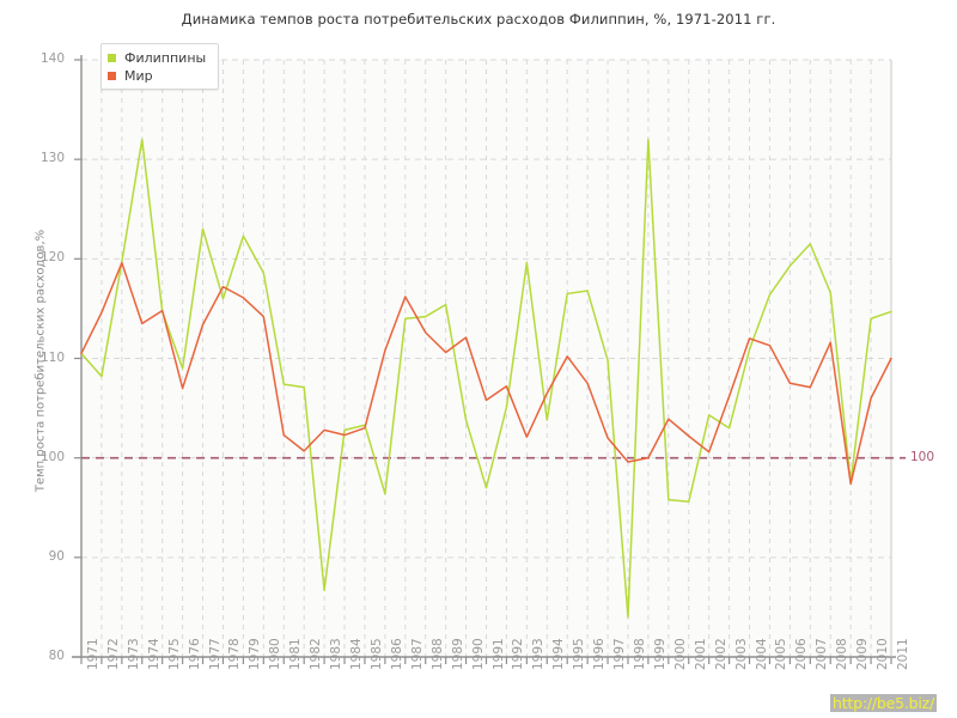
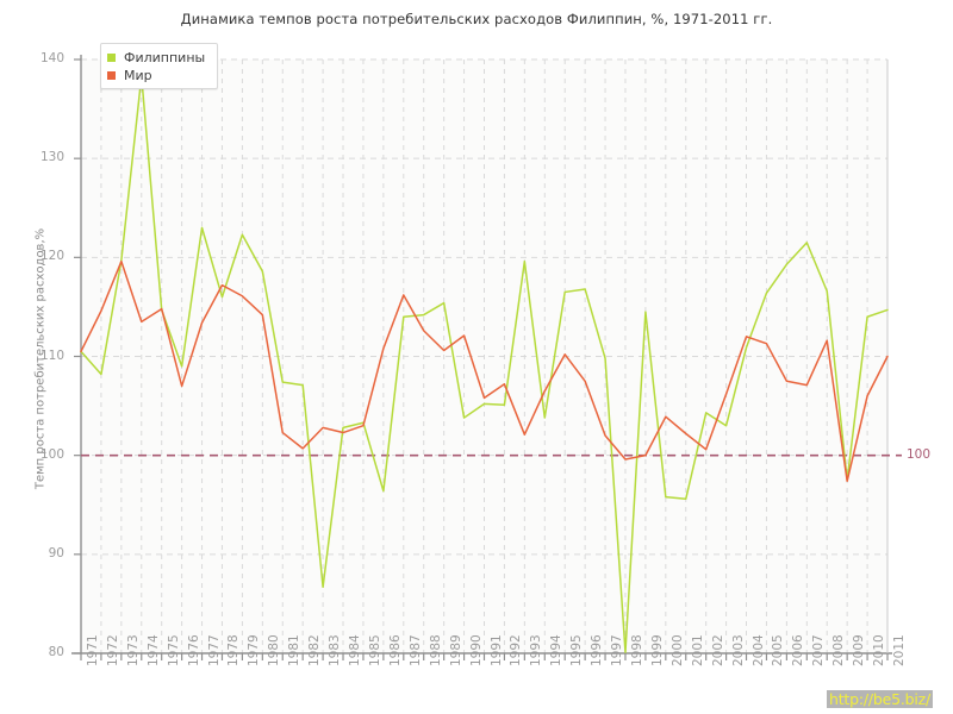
Филиппины/1974: 132 -> 138
Филиппины/1991: 97 -> 105
Филиппины/1998: 84 -> 80
Филиппины/1999: 132 -> 114
